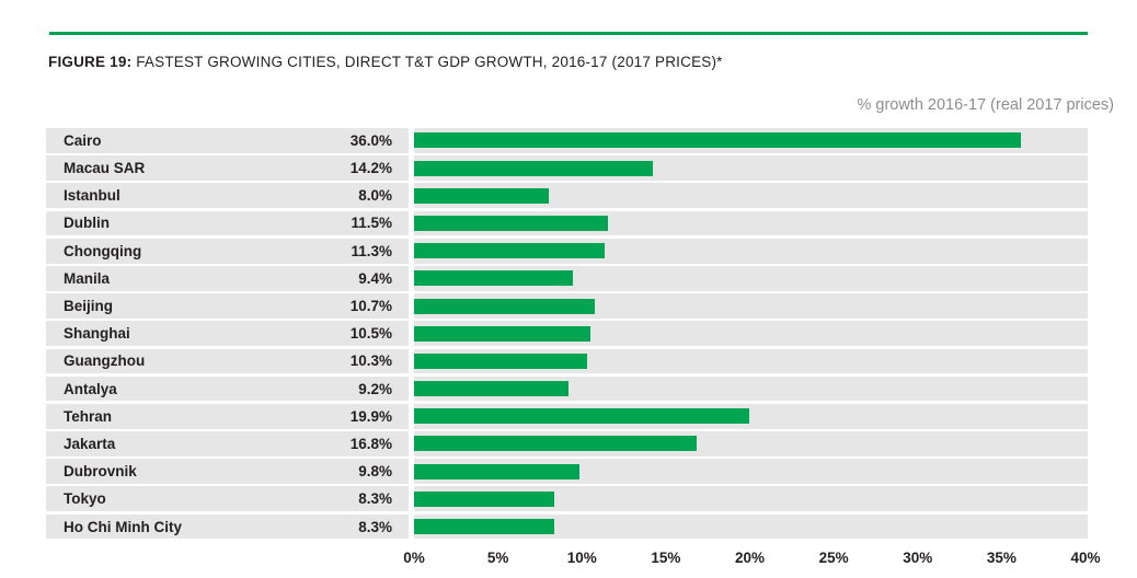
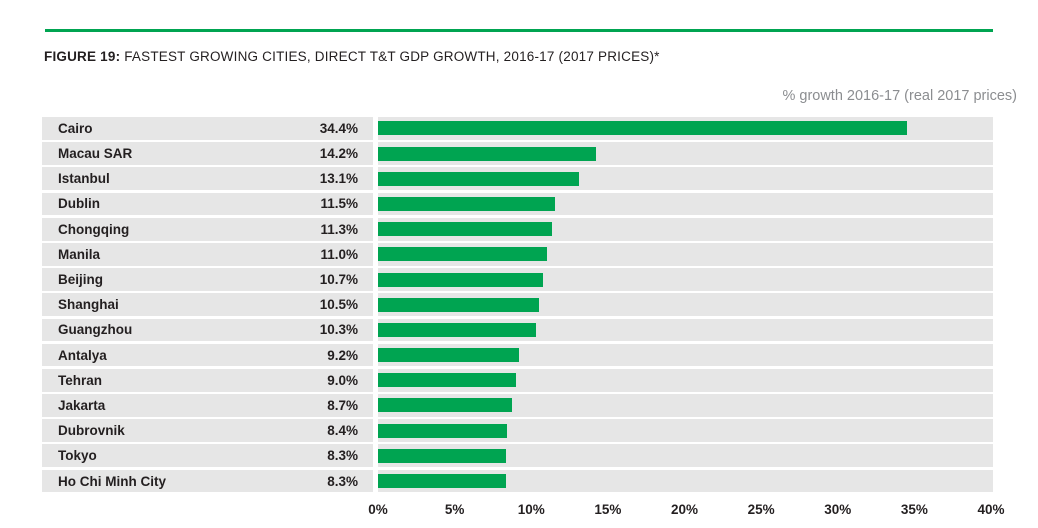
Cairo: 36.0% -> 34.4%
Istanbul: 8.0% -> 13.1%
Manila: 9.4% -> 11.0%
Tehran: 19.9% -> 9.0%
Jakarta: 16.8% -> 8.7%
Dubrovnik: 9.8% -> 8.4%
